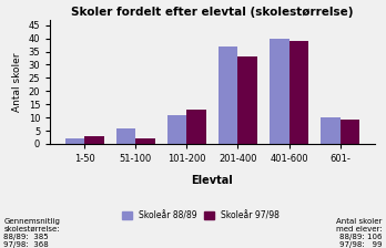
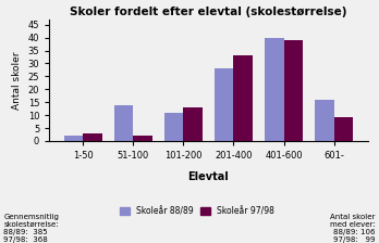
Skoleår 88/89/51-100: 6 -> 14
Skoleår 88/89/201-400: 37 -> 28
Skoleår 88/89/601-: 10 -> 16
